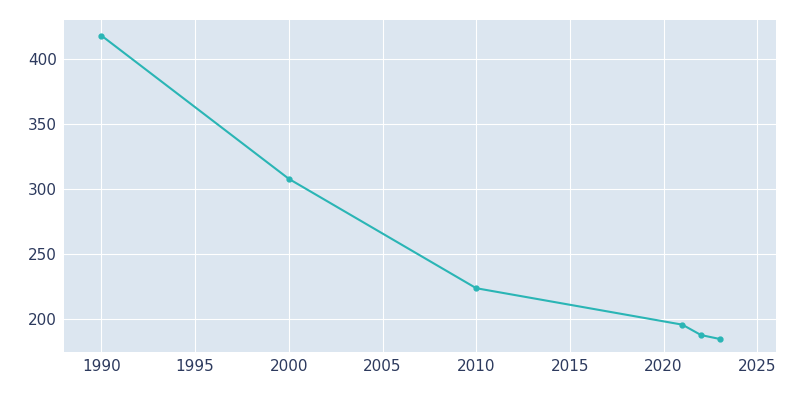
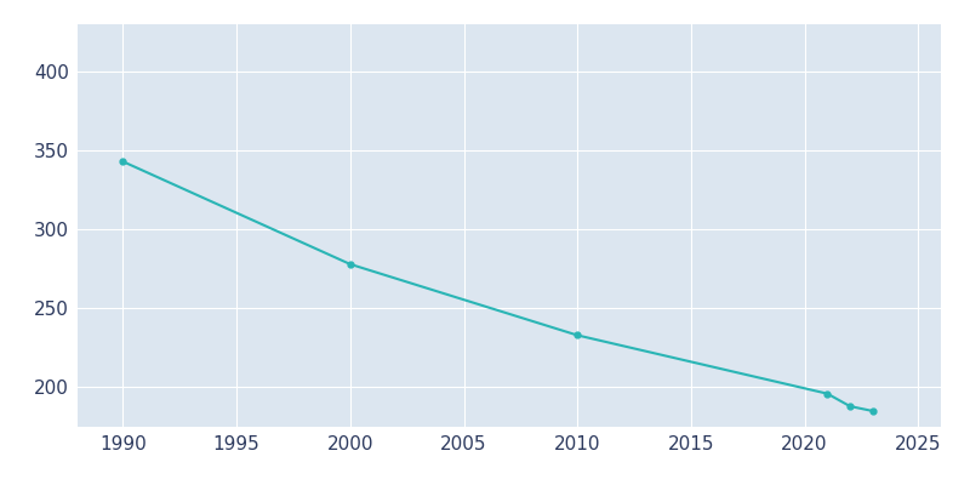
1990: 418 -> 343
2000: 308 -> 278
2010: 224 -> 233
